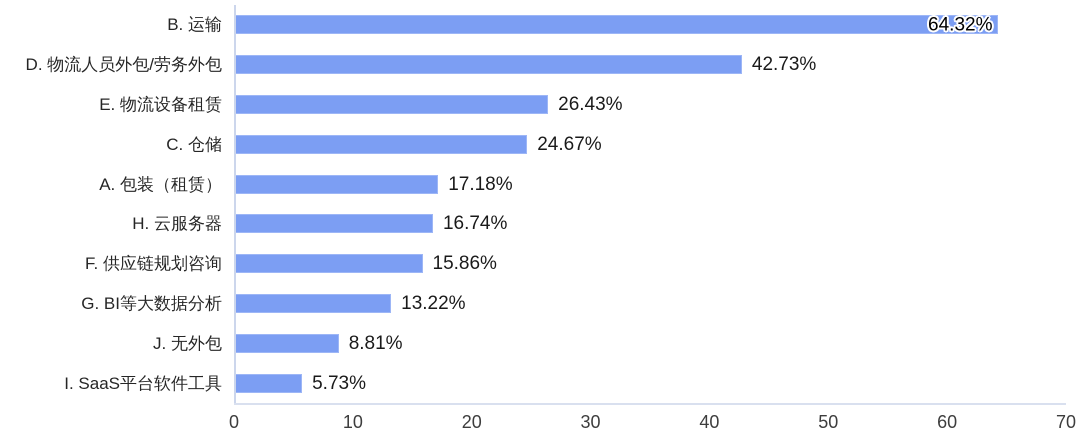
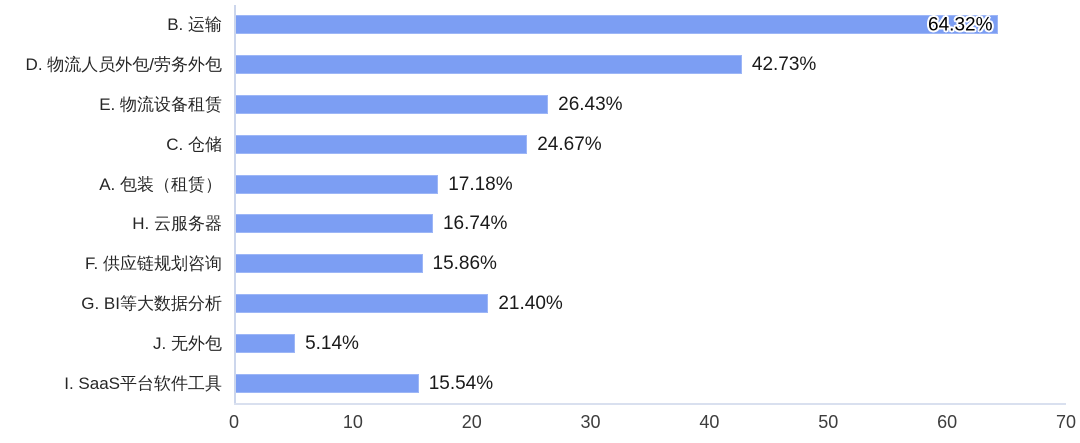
G. BI等大数据分析: 13.22% -> 21.40%
J. 无外包: 8.81% -> 5.14%
I. SaaS平台软件工具: 5.73% -> 15.54%
